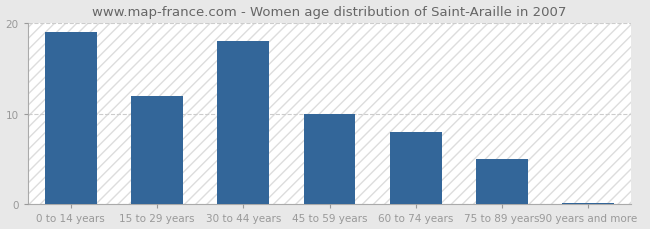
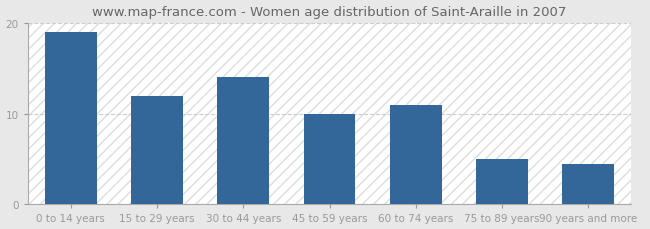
30 to 44 years: 18.0 -> 14.0
60 to 74 years: 8.0 -> 11.0
90 years and more: 0.2 -> 4.4
